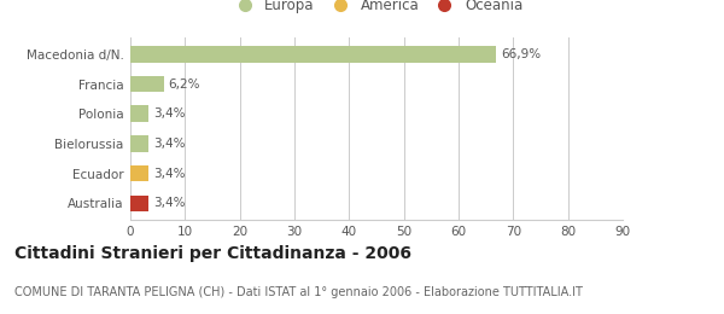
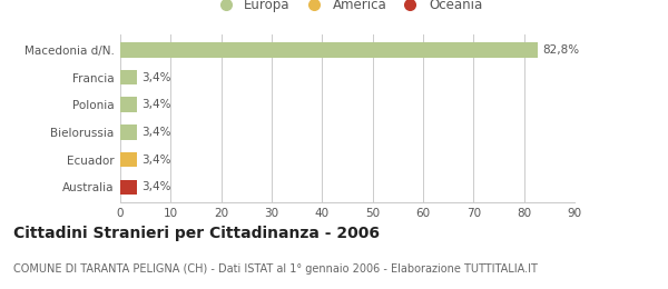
Macedonia d/N.: 66,9% -> 82,8%
Francia: 6,2% -> 3,4%
